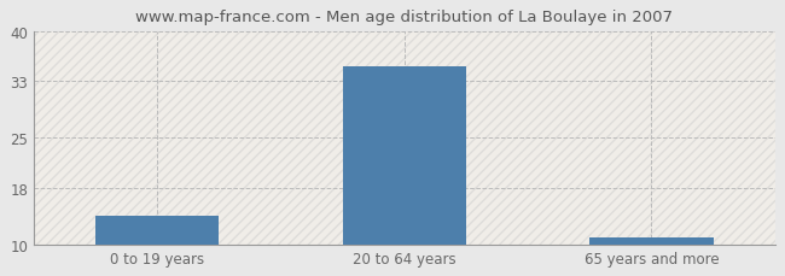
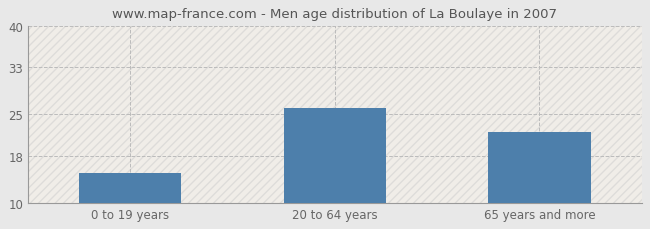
0 to 19 years: 14 -> 15
20 to 64 years: 35 -> 26
65 years and more: 11 -> 22
